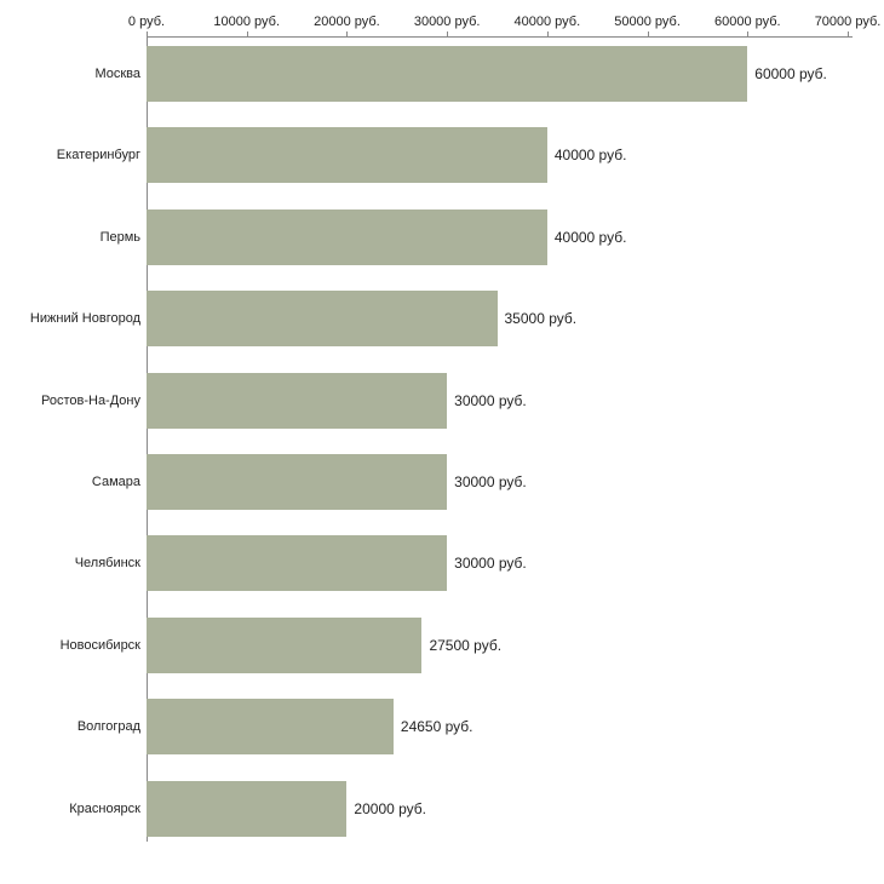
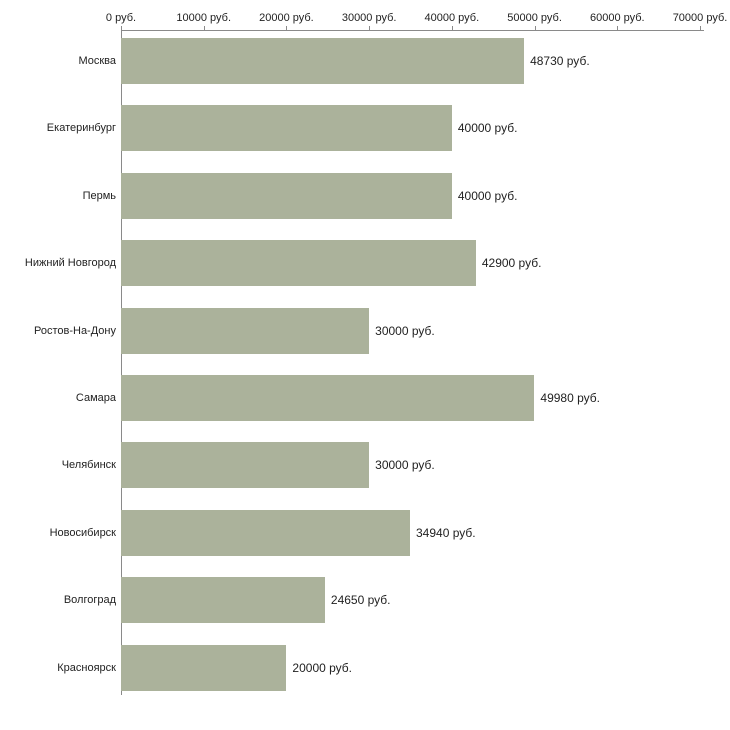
Москва: 60000 -> 48730
Нижний Новгород: 35000 -> 42900
Самара: 30000 -> 49980
Новосибирск: 27500 -> 34940
